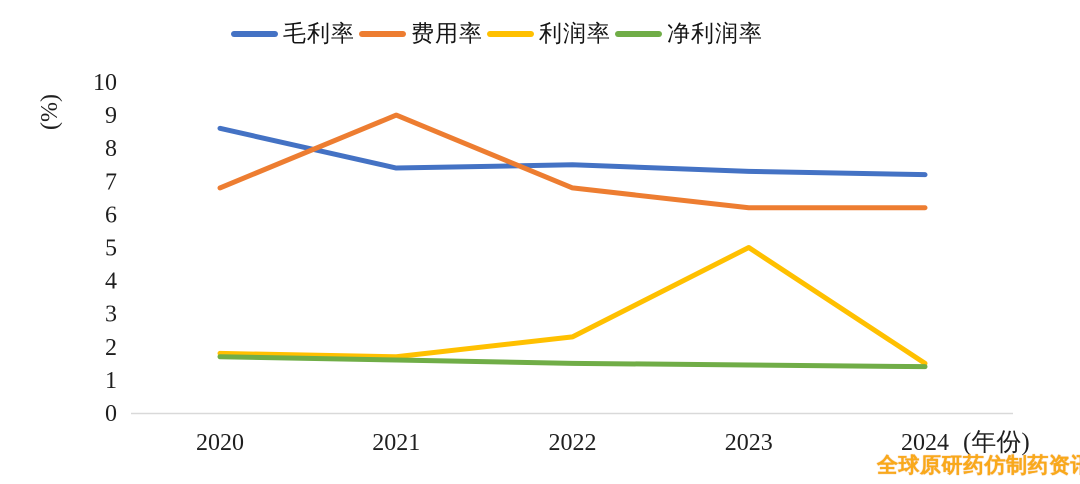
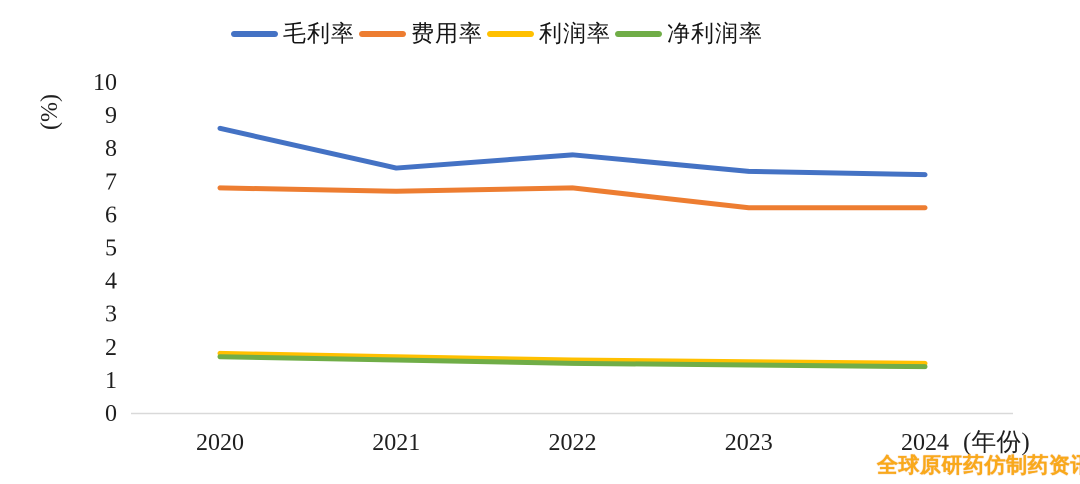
费用率/2021: 9.0 -> 6.7
毛利率/2022: 7.5 -> 7.8
利润率/2022: 2.3 -> 1.6
利润率/2023: 5.0 -> 1.6
